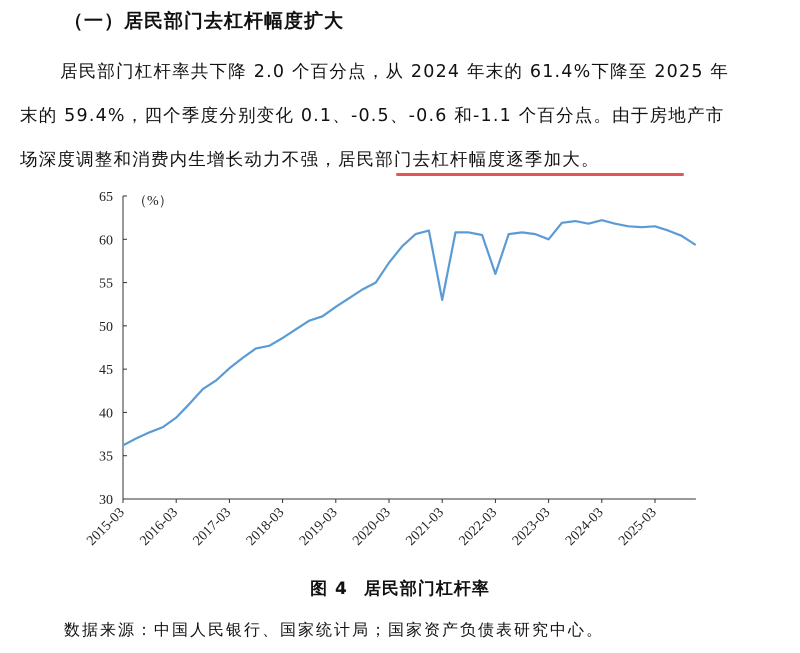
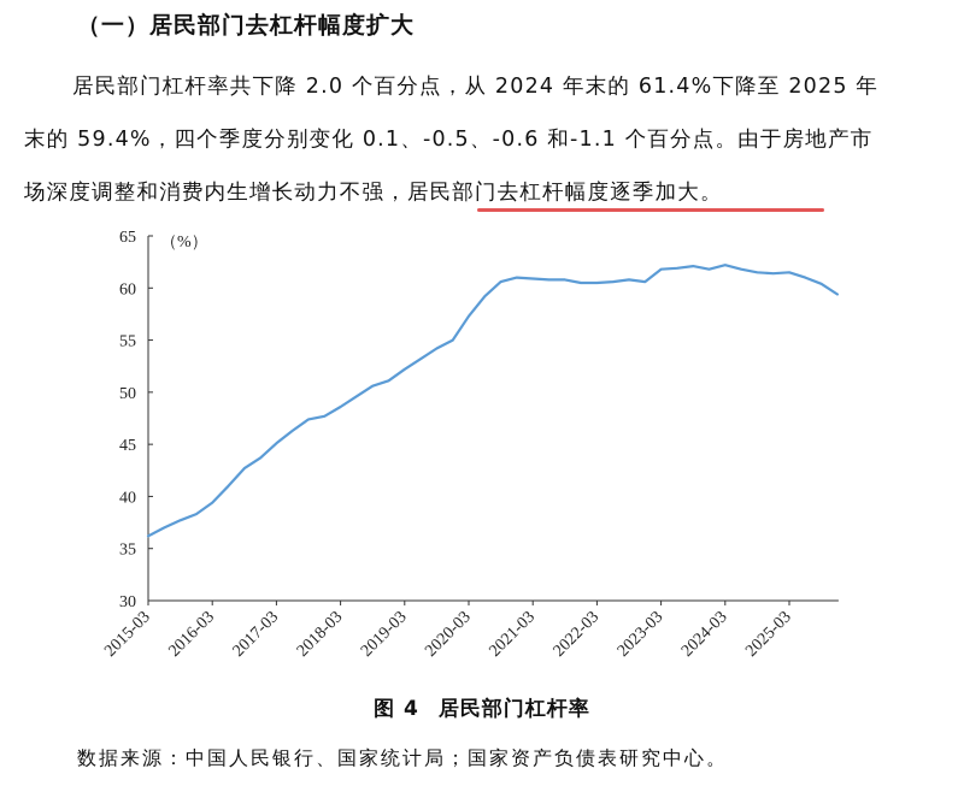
2021-03: 53 -> 61
2022-03: 56 -> 60
2023-03: 60 -> 62
